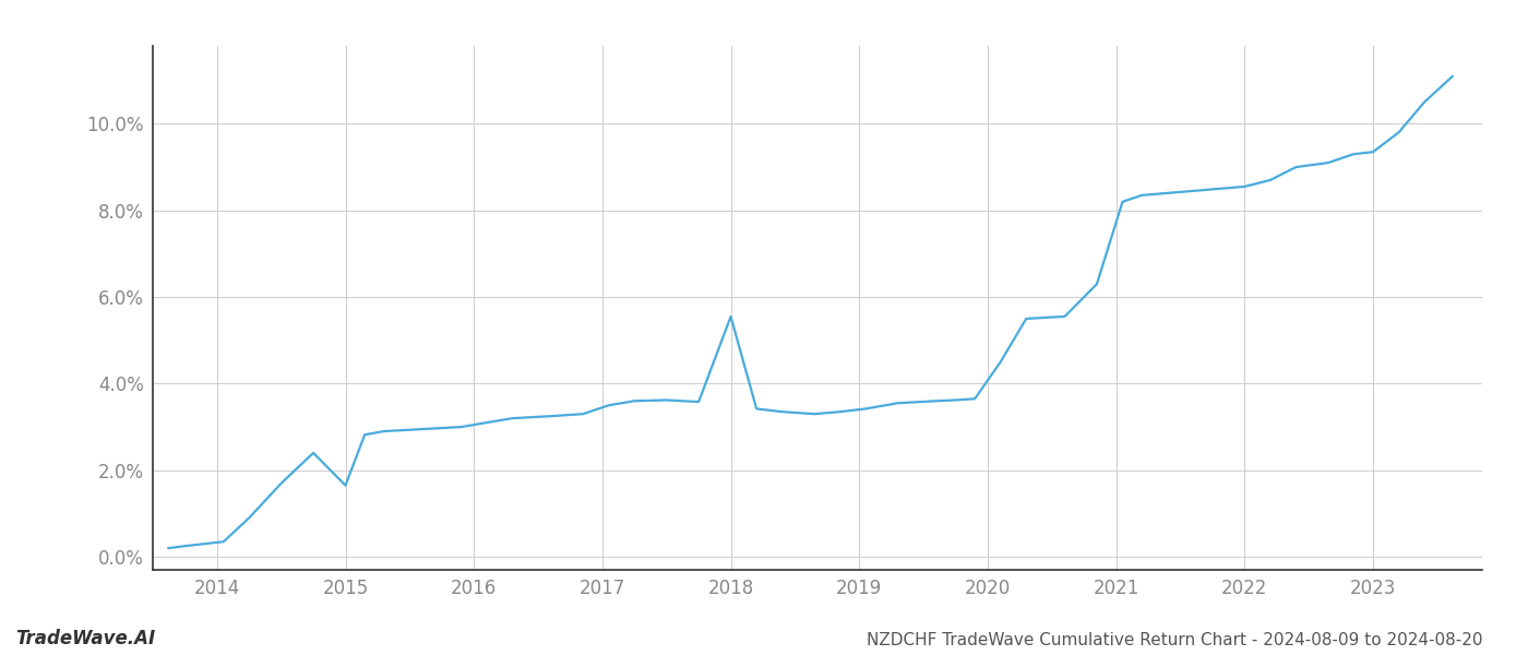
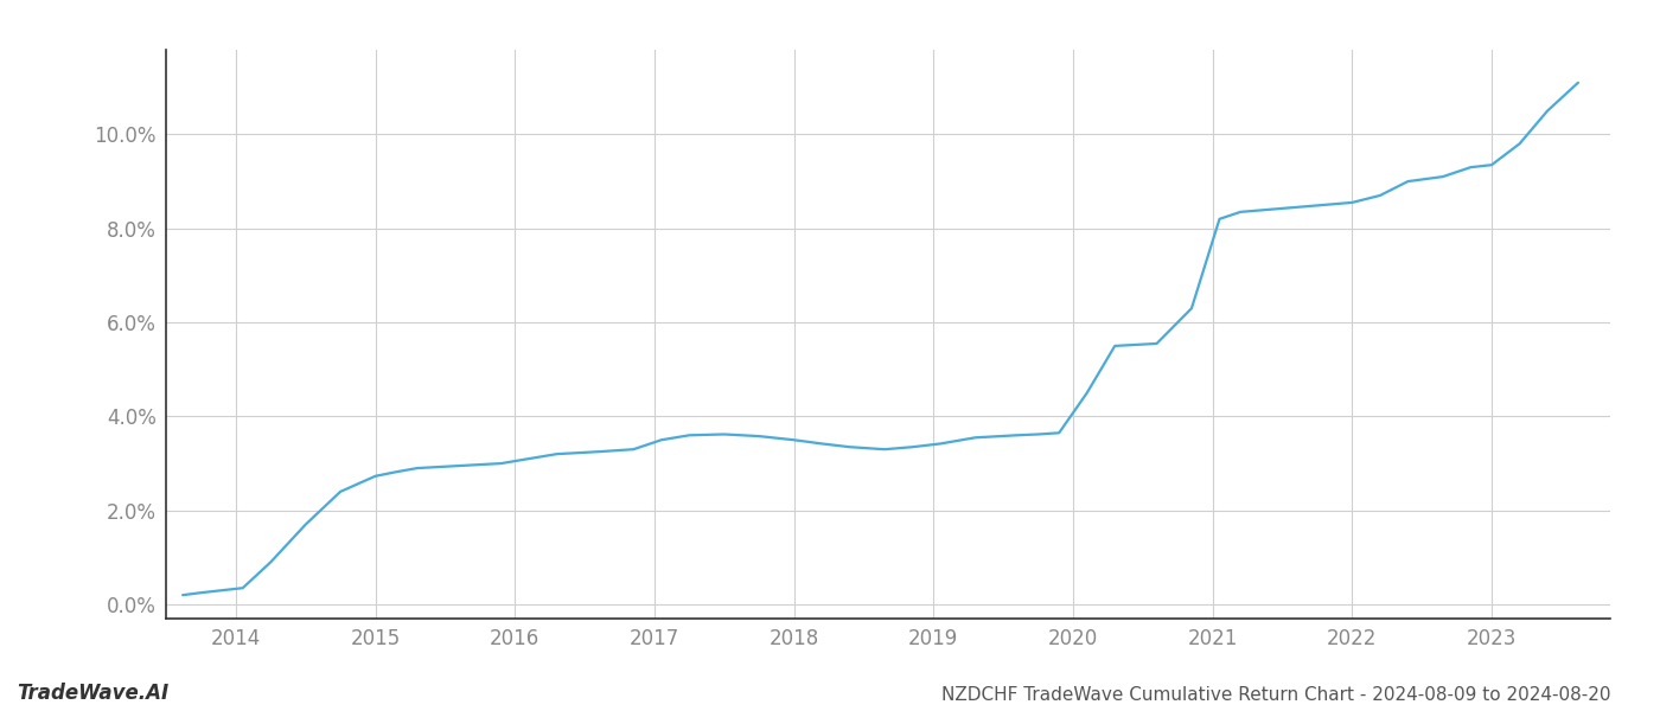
2015: 1.65% -> 2.73%
2018: 5.55% -> 3.50%
